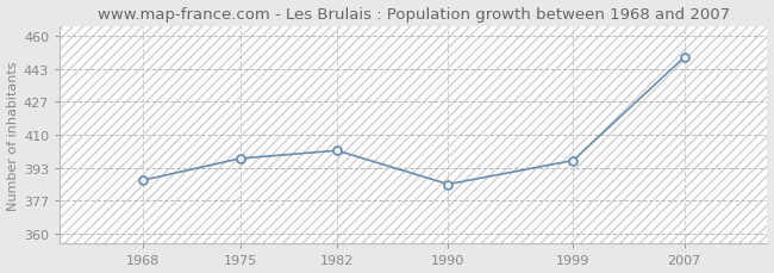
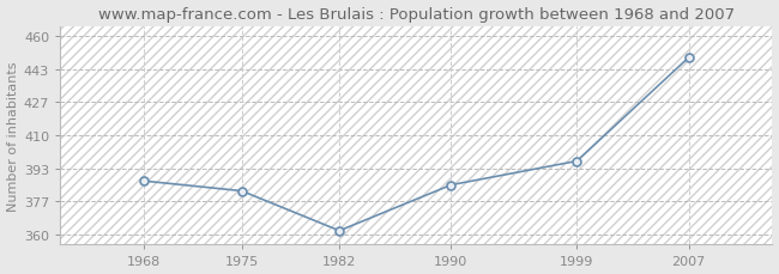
1975: 398 -> 382
1982: 402 -> 362
